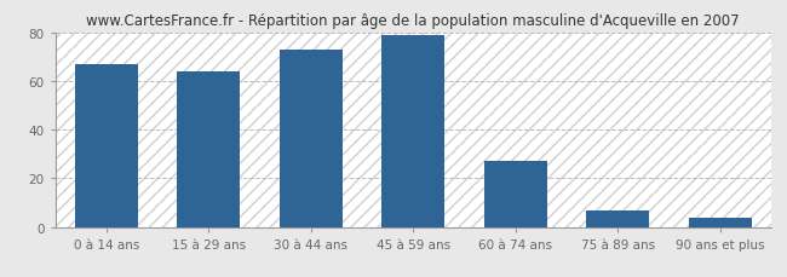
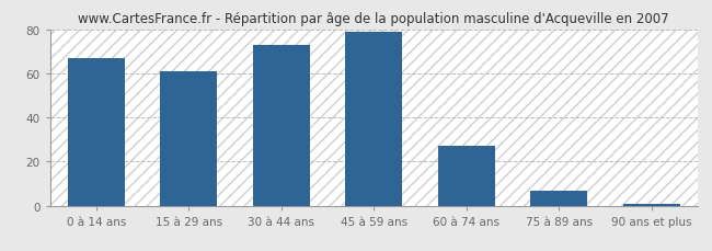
15 à 29 ans: 64 -> 61
90 ans et plus: 4 -> 1
